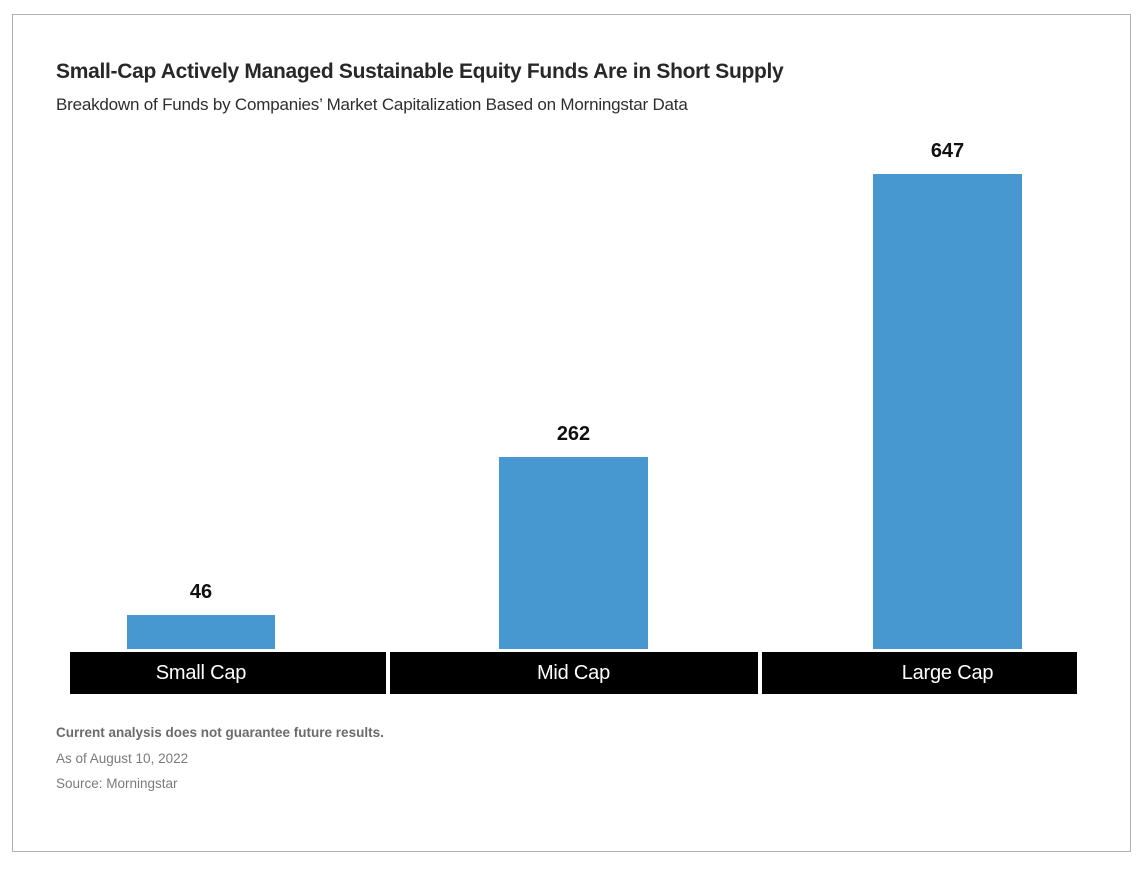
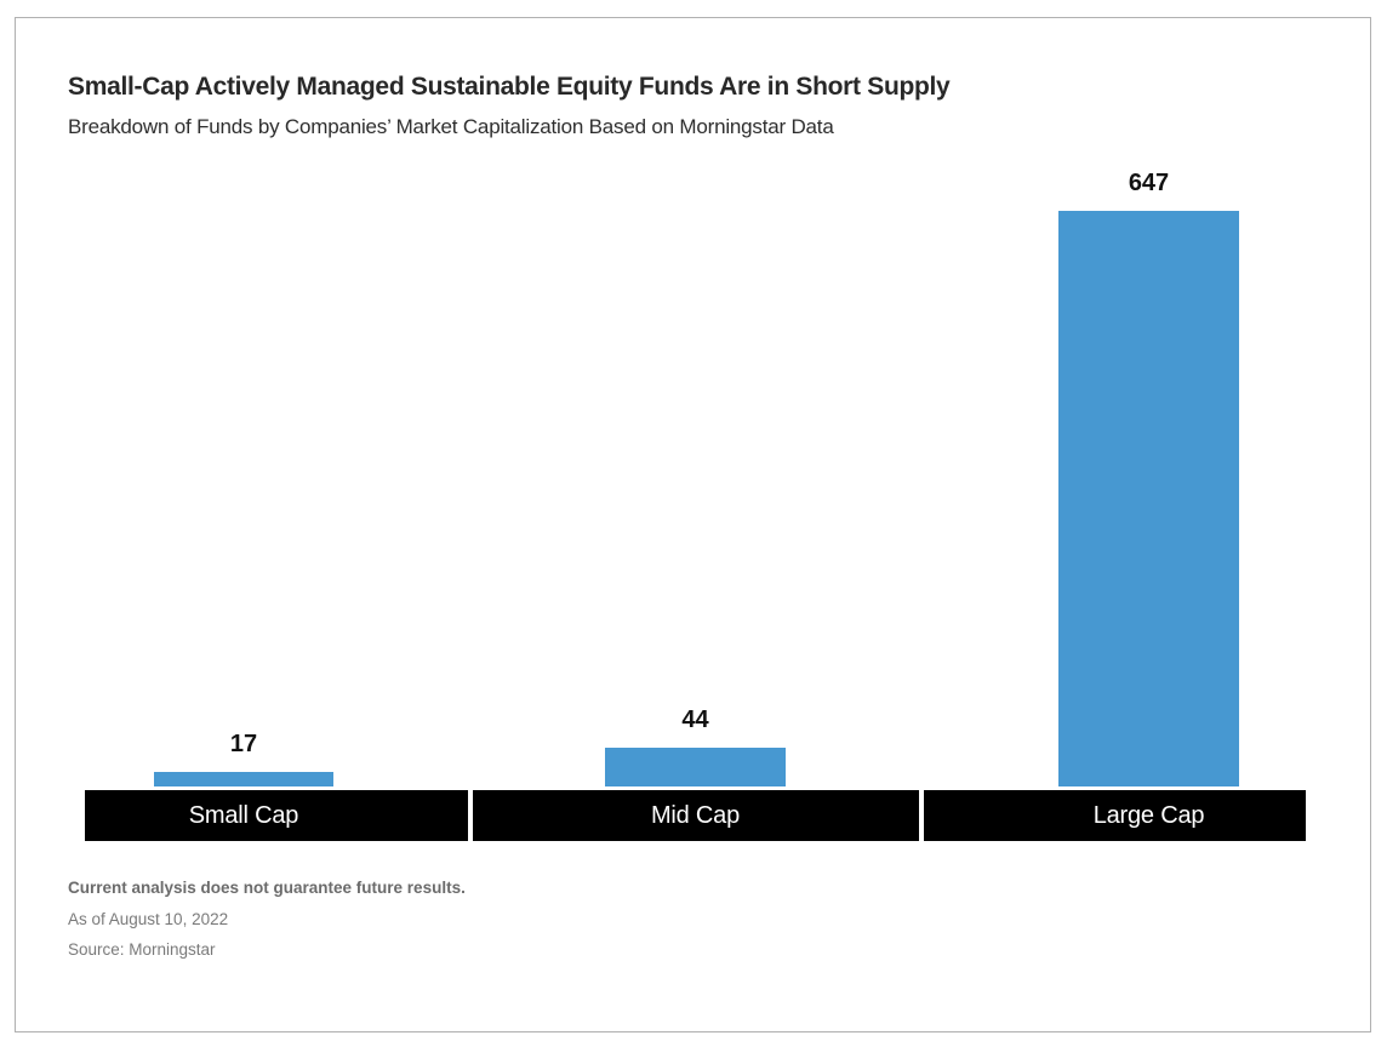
Small Cap: 46 -> 17
Mid Cap: 262 -> 44
